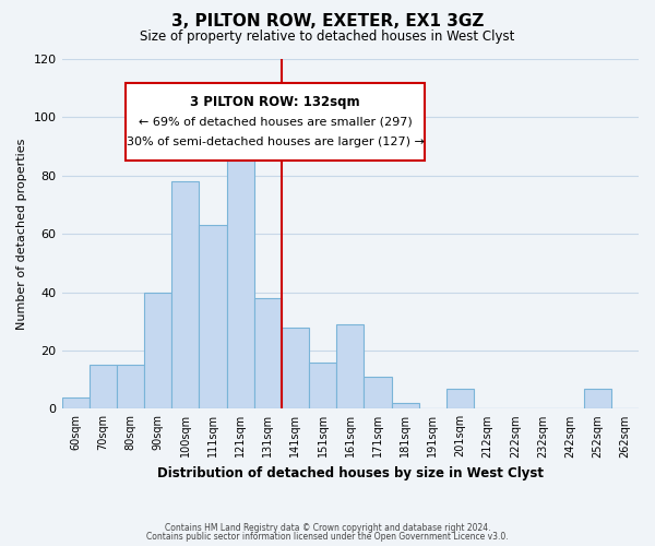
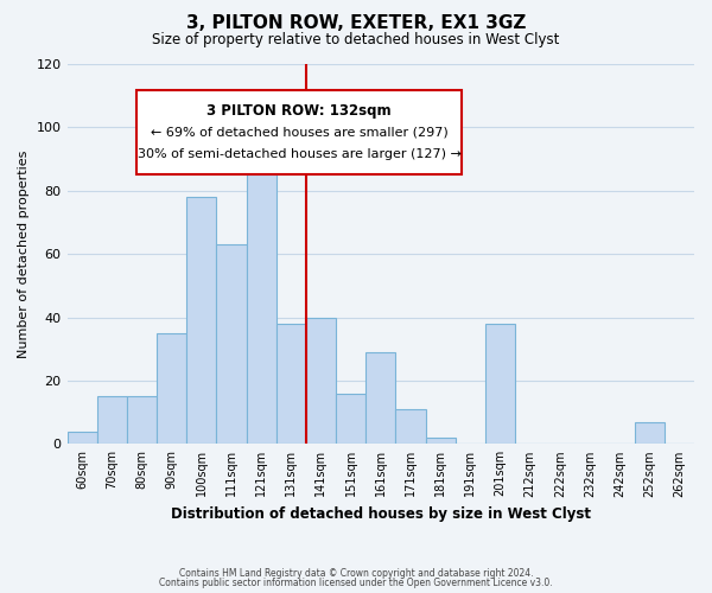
90sqm: 40 -> 35
141sqm: 28 -> 40
201sqm: 7 -> 38
